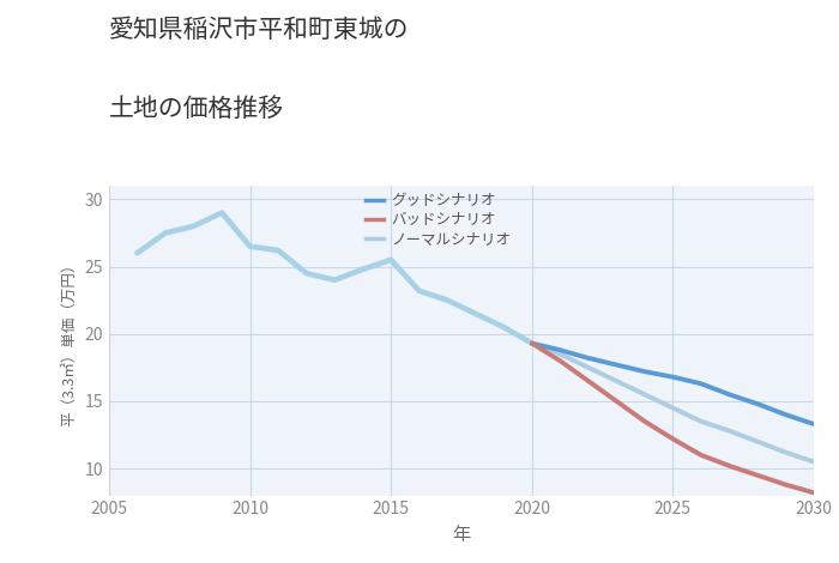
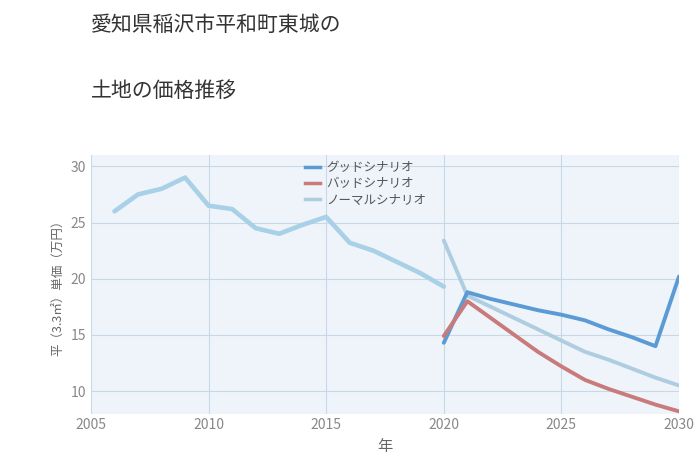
グッドシナリオ/2020: 19.3 -> 14.3
ノーマルシナリオ/2020: 19.3 -> 23.4
バッドシナリオ/2020: 19.3 -> 14.9
グッドシナリオ/2030: 13.3 -> 20.2
